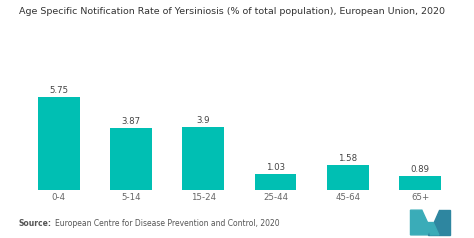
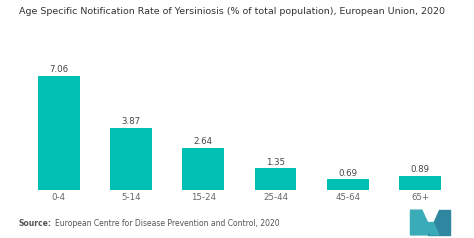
0-4: 5.75 -> 7.06
15-24: 3.9 -> 2.64
25-44: 1.03 -> 1.35
45-64: 1.58 -> 0.69
